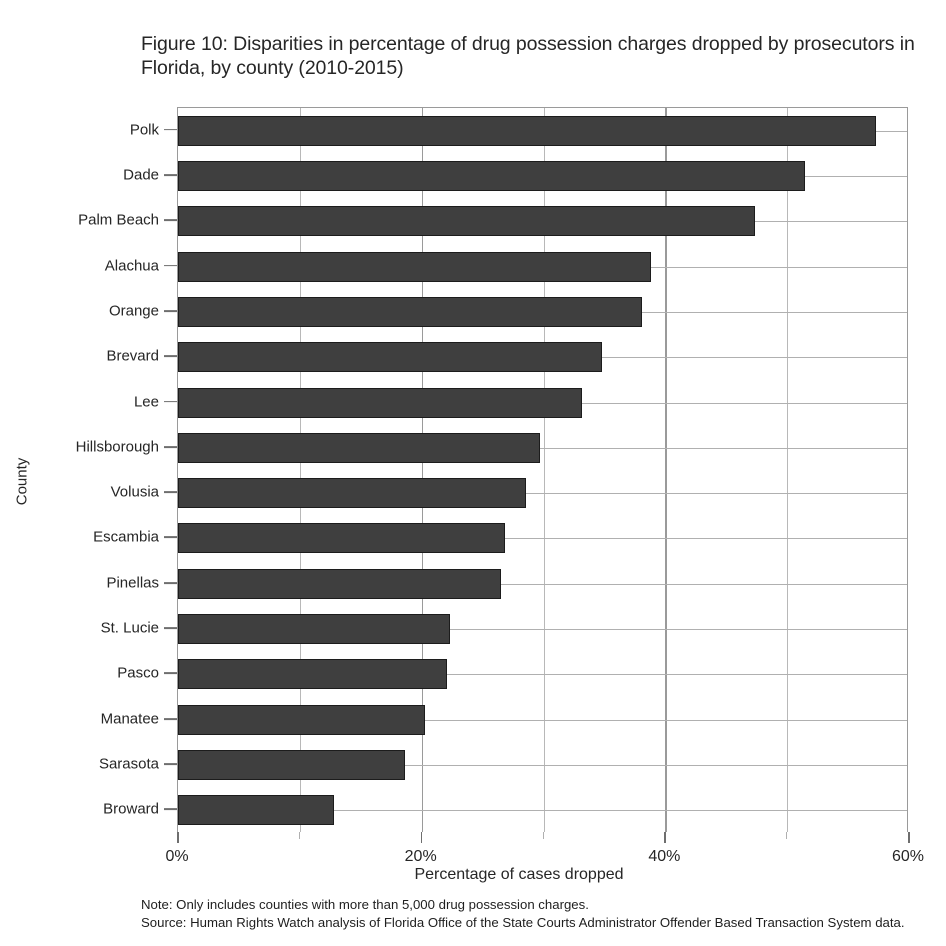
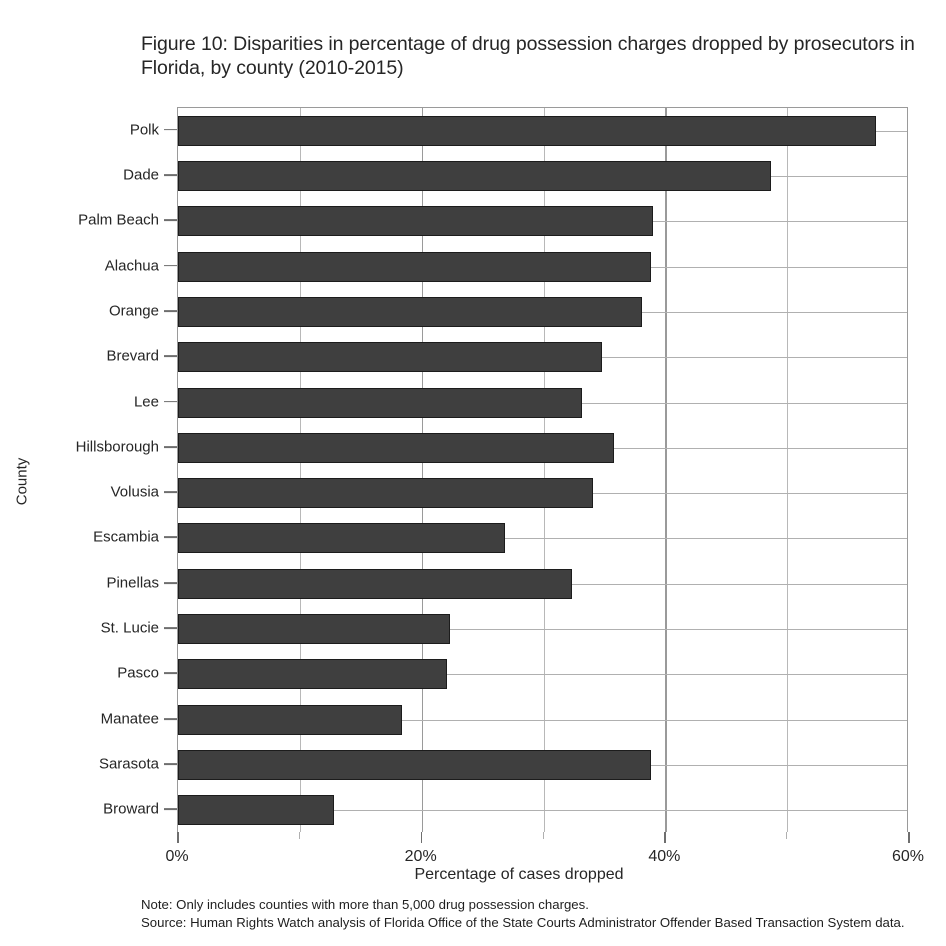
Dade: 51.5% -> 48.7%
Palm Beach: 47.4% -> 39.0%
Hillsborough: 29.7% -> 35.8%
Volusia: 28.6% -> 34.1%
Pinellas: 26.5% -> 32.3%
Manatee: 20.3% -> 18.4%
Sarasota: 18.6% -> 38.8%
